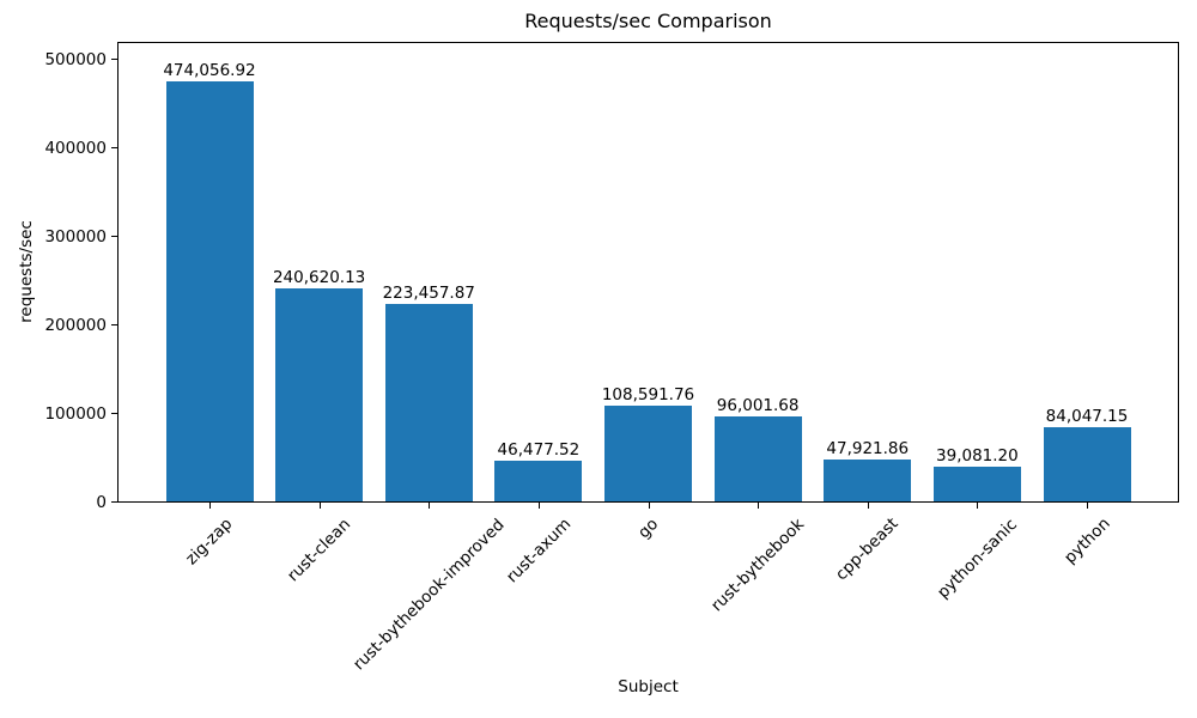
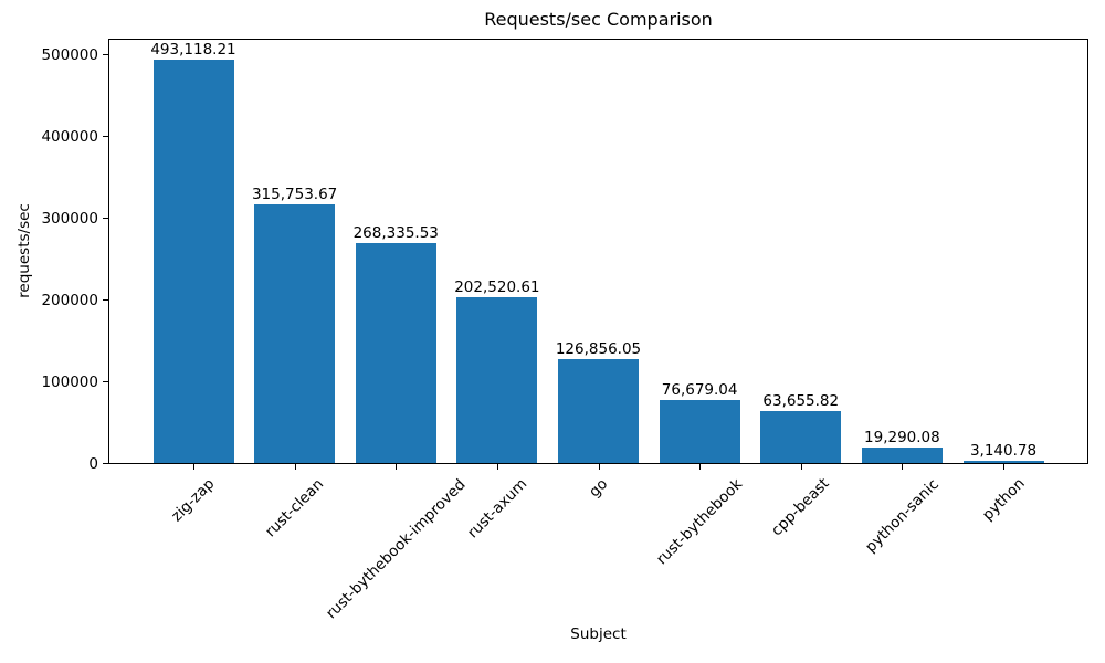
zig-zap: 474,056.92 -> 493,118.21
rust-clean: 240,620.13 -> 315,753.67
rust-bythebook-improved: 223,457.87 -> 268,335.53
rust-axum: 46,477.52 -> 202,520.61
go: 108,591.76 -> 126,856.05
rust-bythebook: 96,001.68 -> 76,679.04
cpp-beast: 47,921.86 -> 63,655.82
python-sanic: 39,081.20 -> 19,290.08
python: 84,047.15 -> 3,140.78
